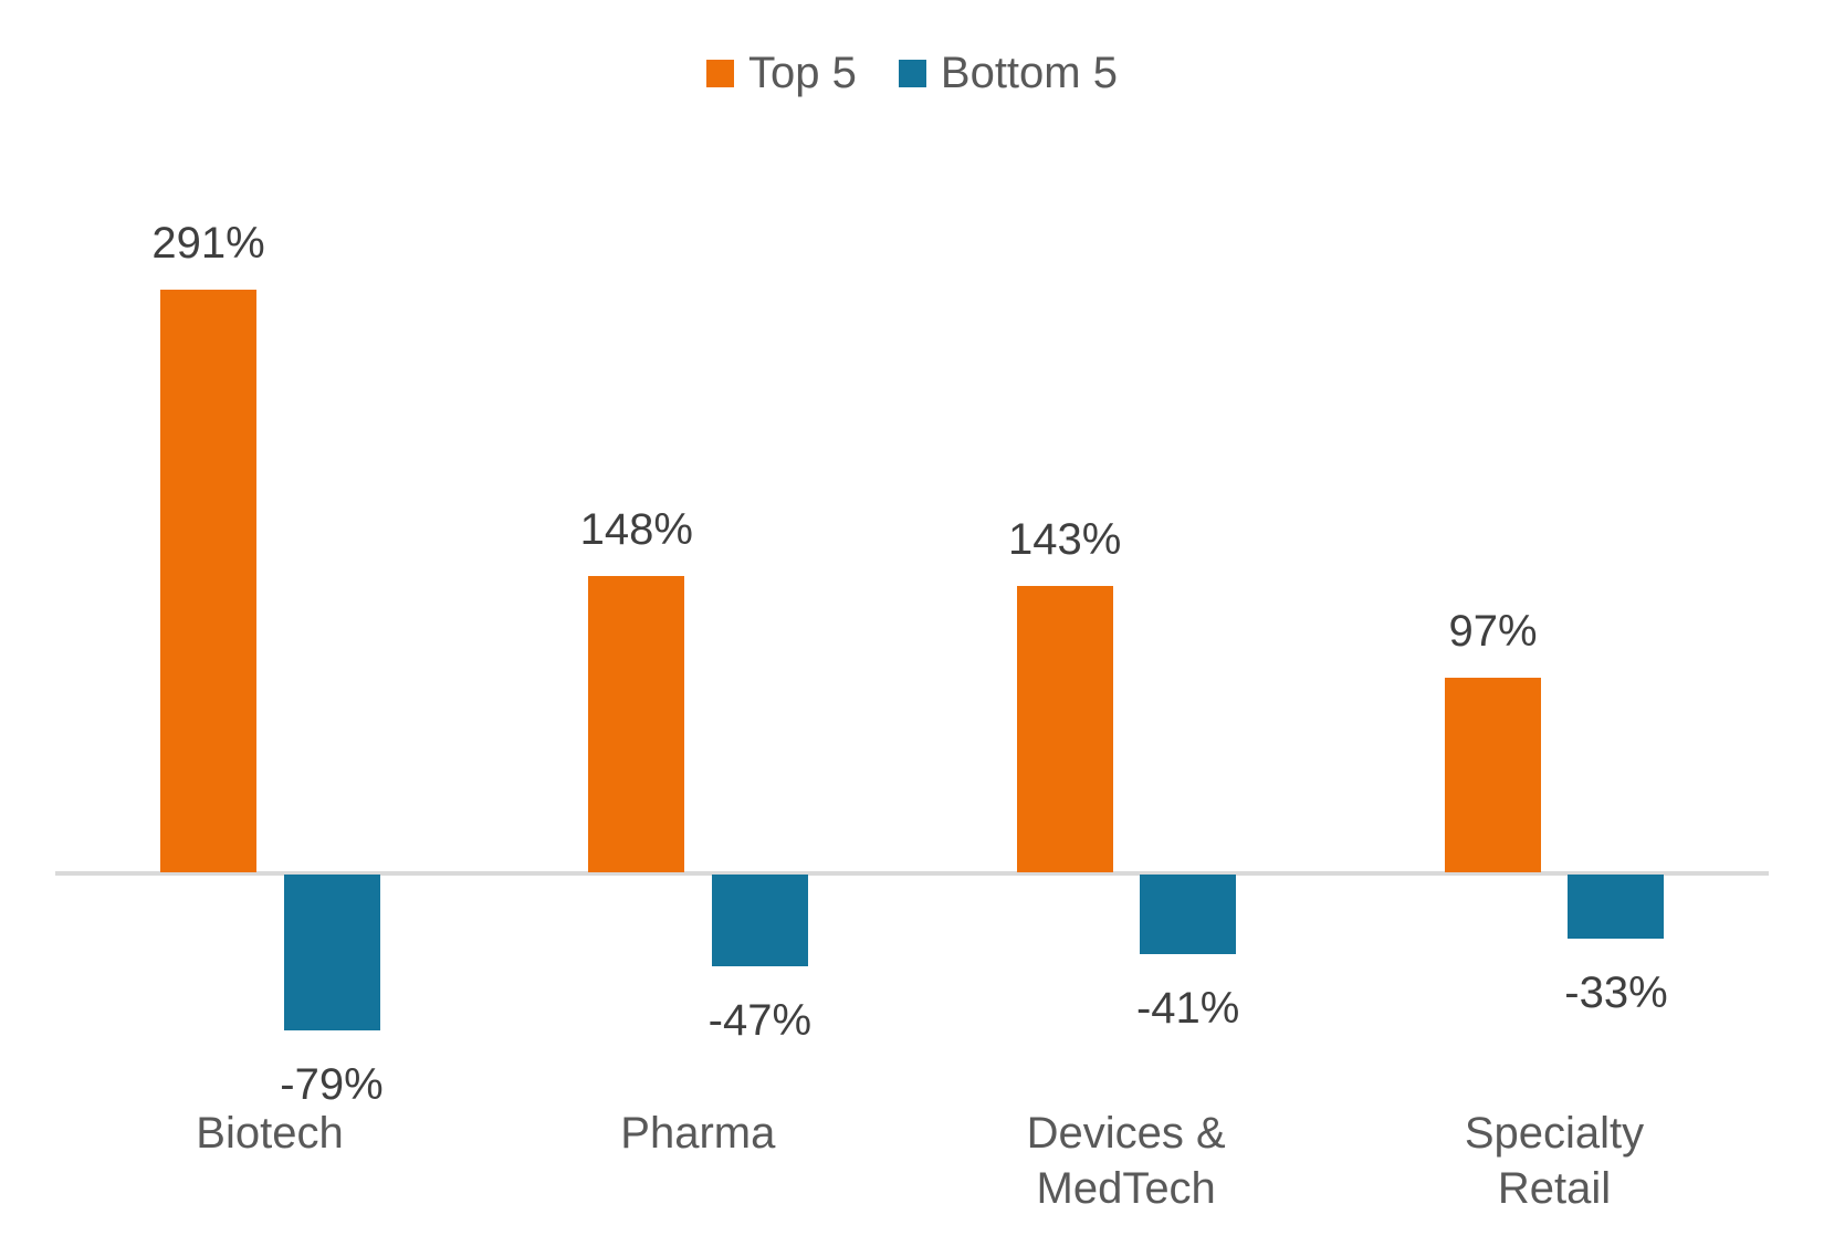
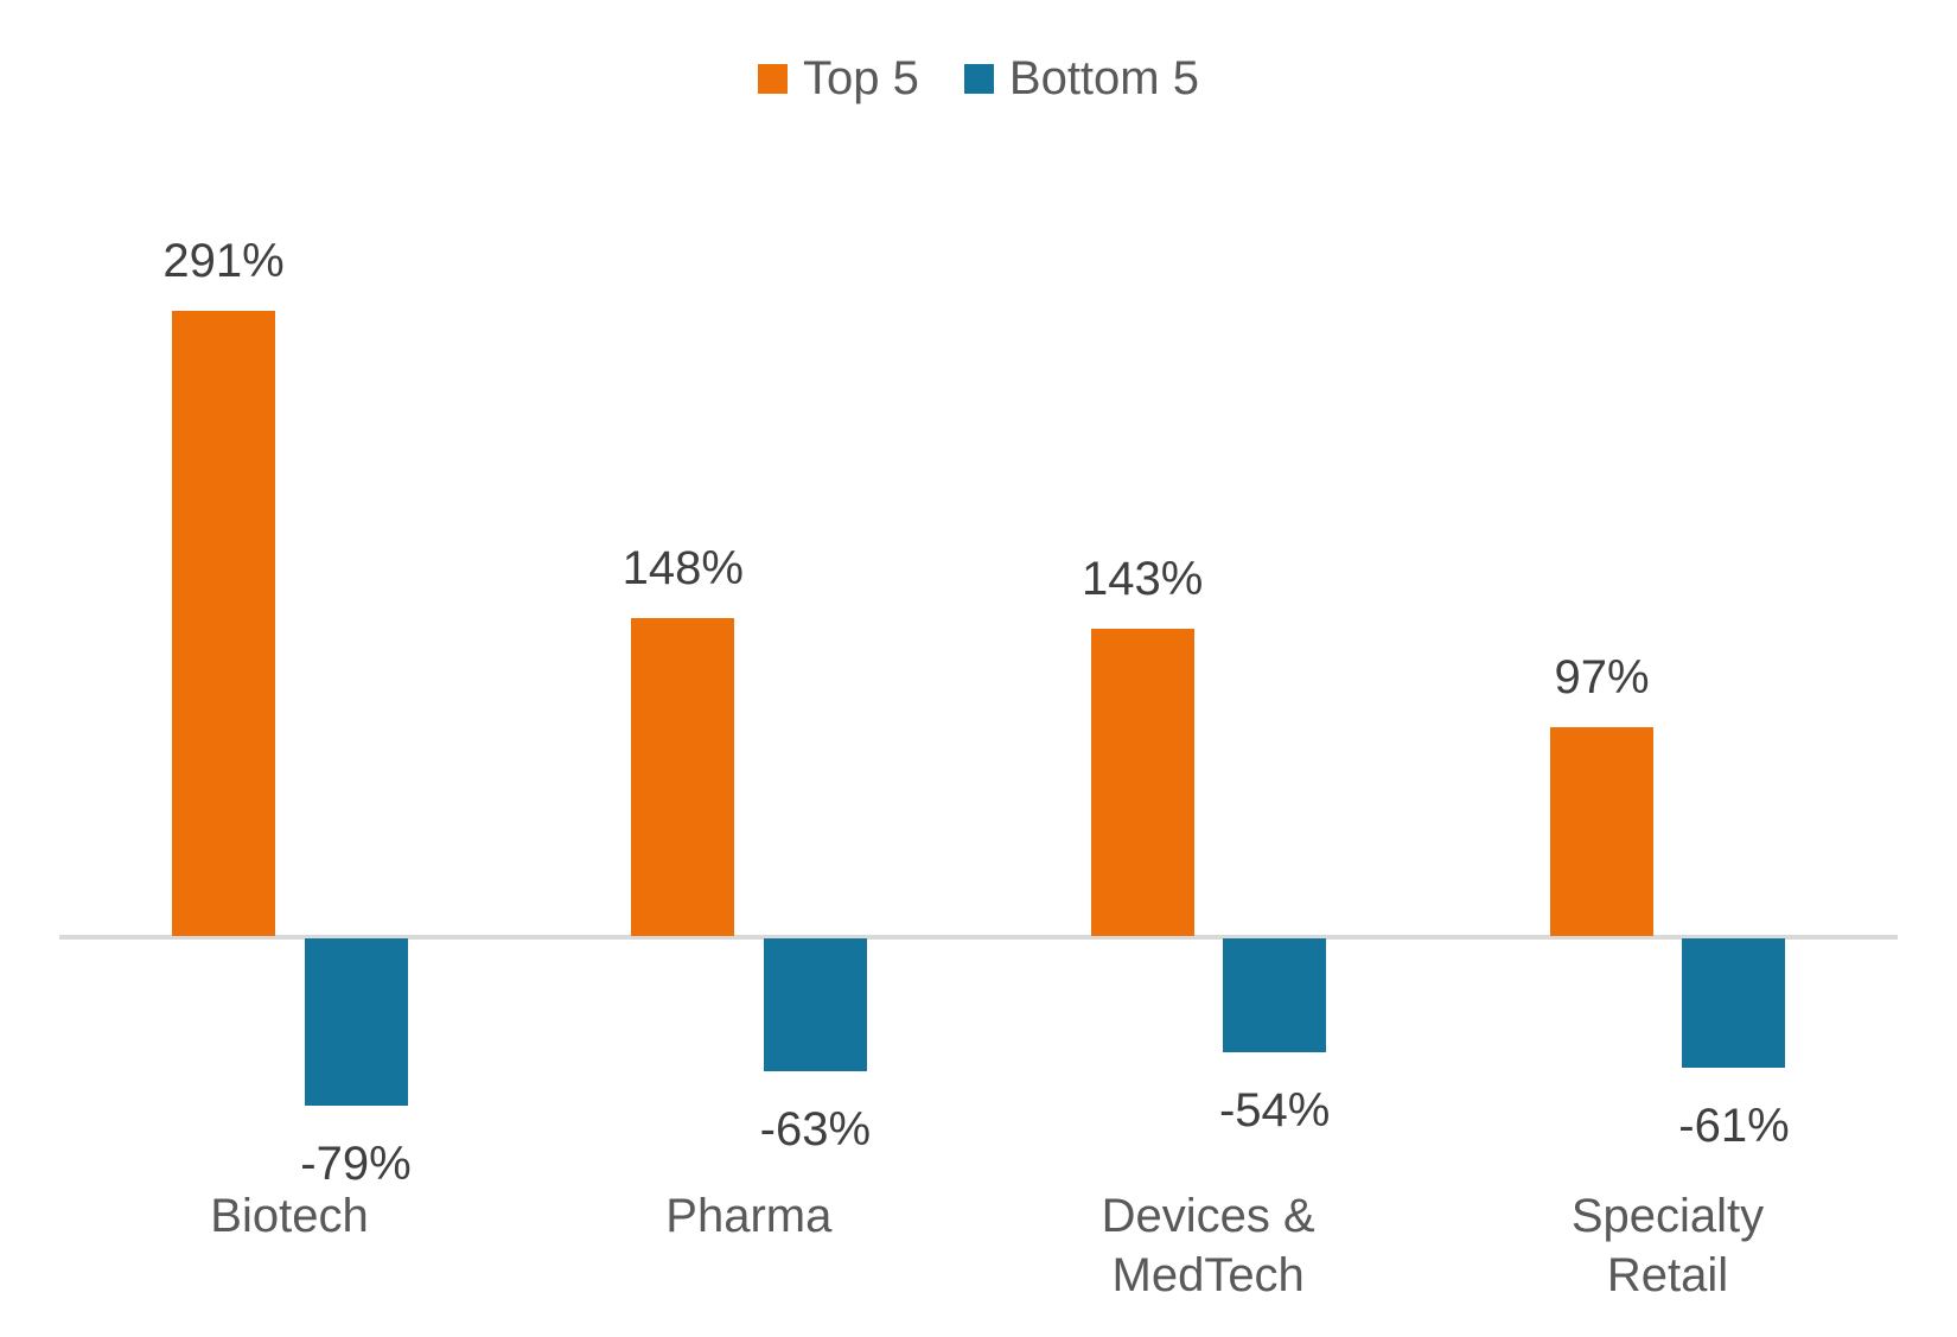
Bottom 5/Pharma: -47% -> -63%
Bottom 5/Devices & MedTech: -41% -> -54%
Bottom 5/Specialty Retail: -33% -> -61%
